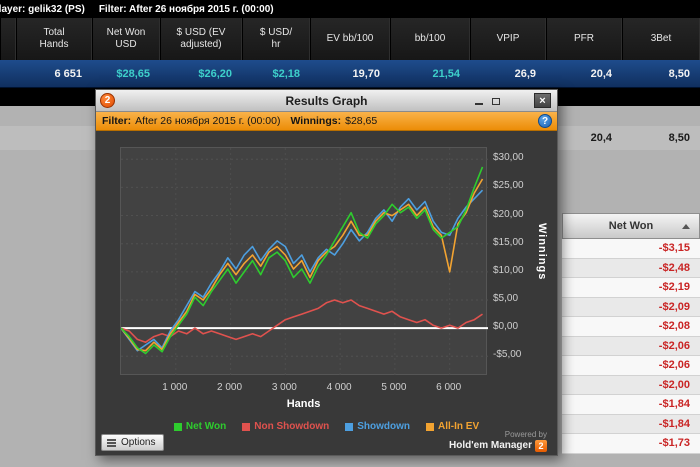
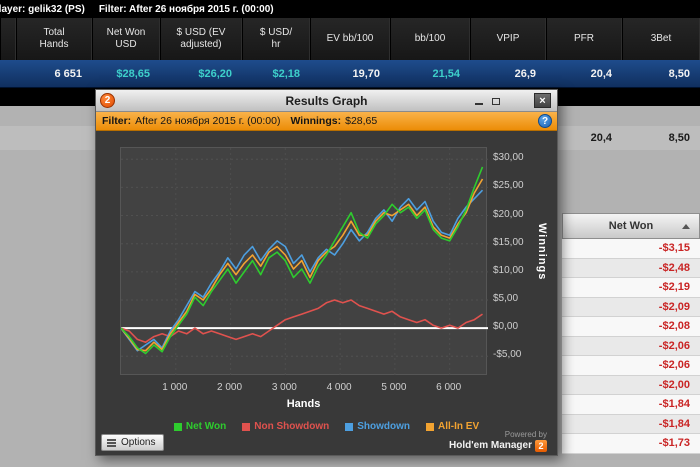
Net Won/6000: $17 -> $16
All-In EV/6000: $10 -> $16
